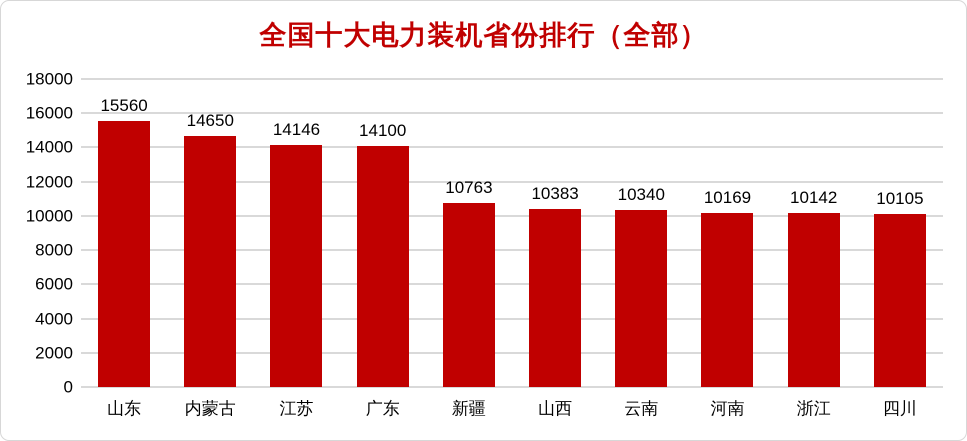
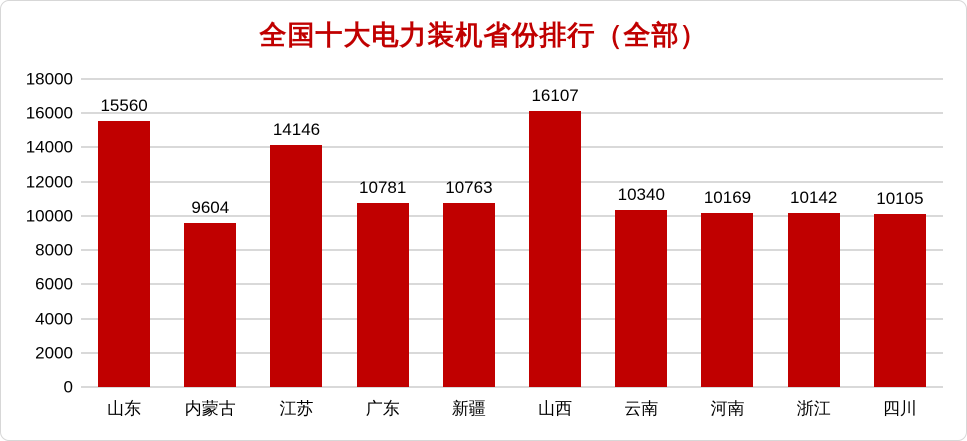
内蒙古: 14650 -> 9604
广东: 14100 -> 10781
山西: 10383 -> 16107
